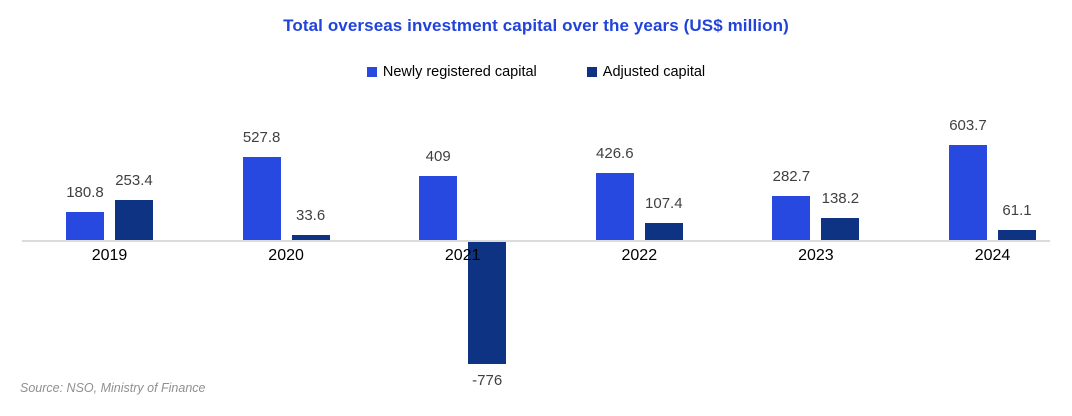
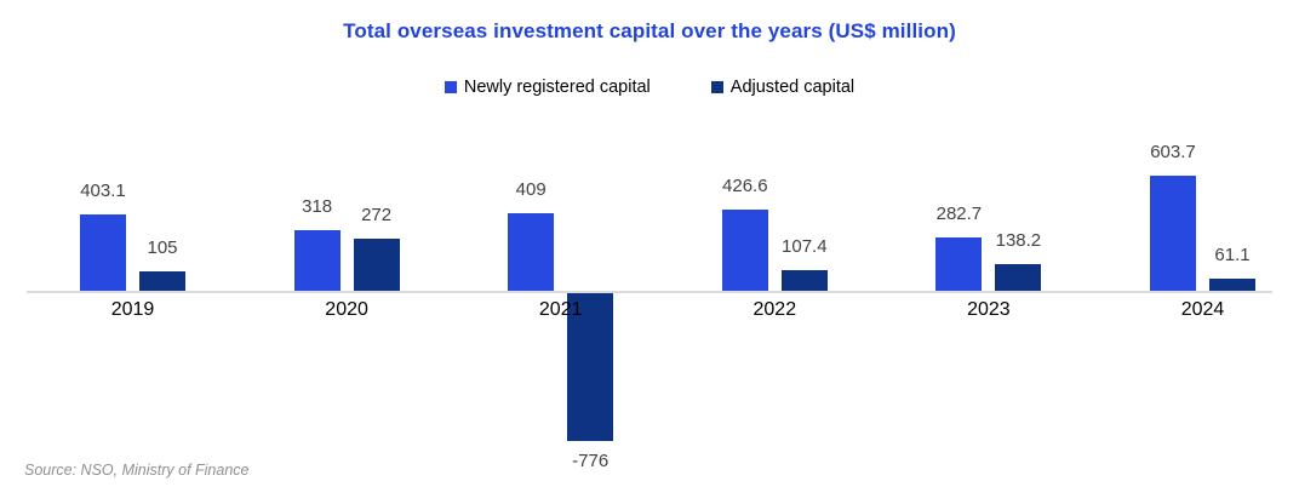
Newly registered capital/2019: 180.8 -> 403.1
Adjusted capital/2019: 253.4 -> 105
Newly registered capital/2020: 527.8 -> 318
Adjusted capital/2020: 33.6 -> 272
